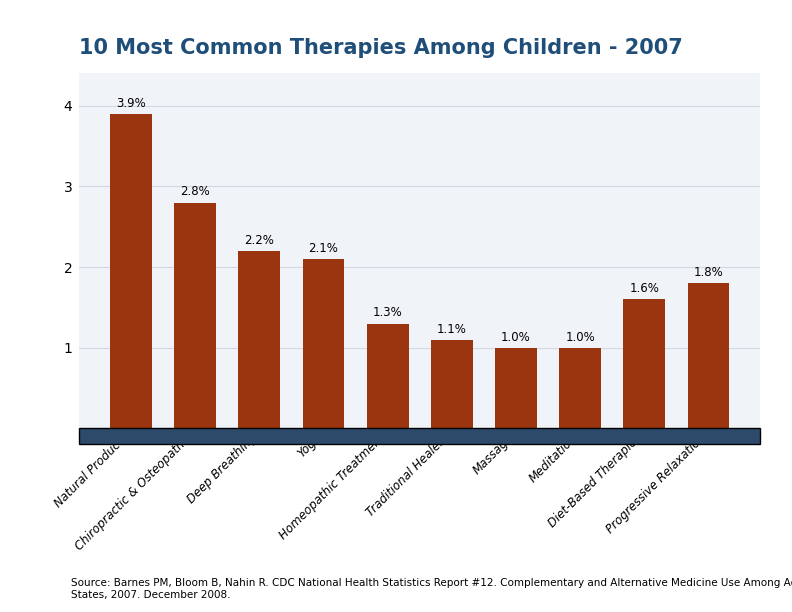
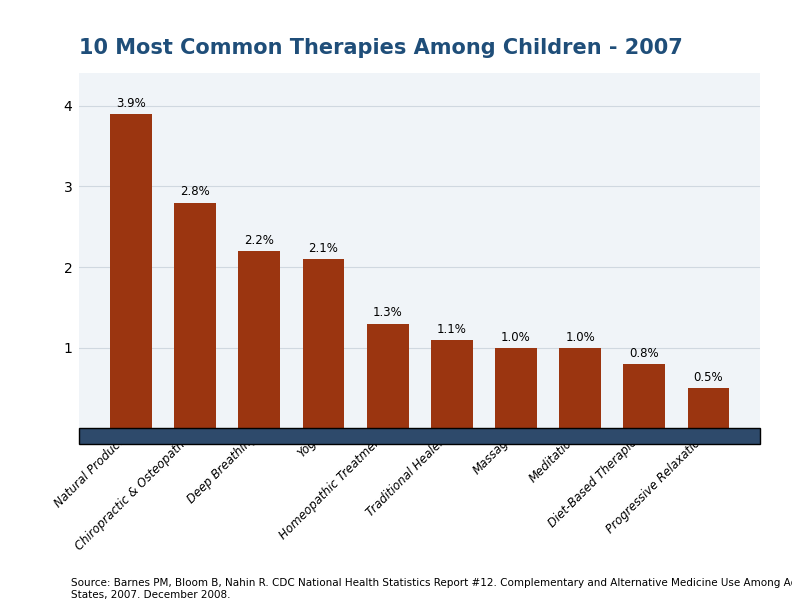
Diet-Based Therapies: 1.6% -> 0.8%
Progressive Relaxation: 1.8% -> 0.5%
